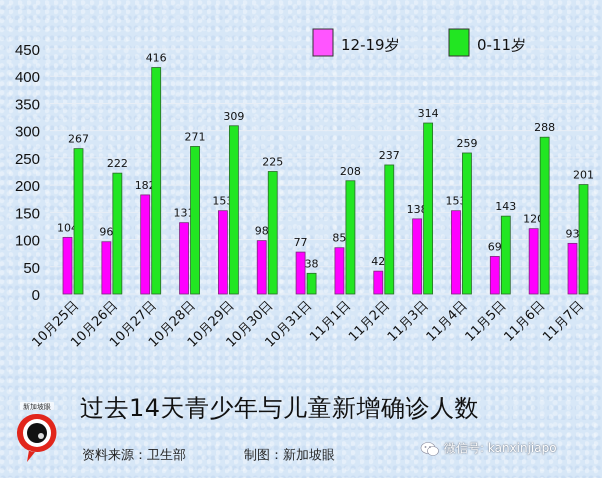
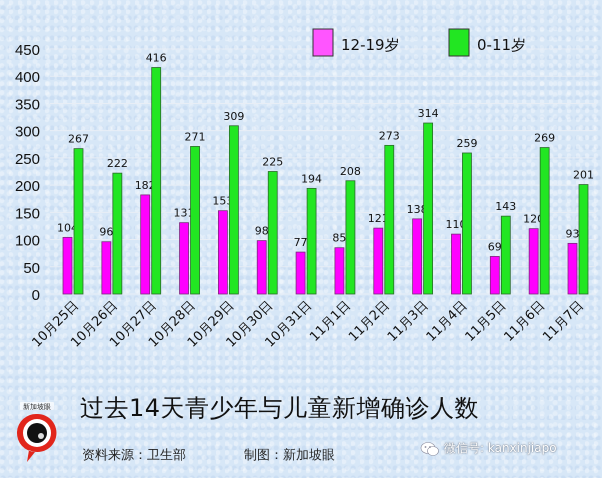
0-11岁/10月31日: 38 -> 194
12-19岁/11月2日: 42 -> 121
0-11岁/11月2日: 237 -> 273
12-19岁/11月4日: 153 -> 110
0-11岁/11月6日: 288 -> 269
